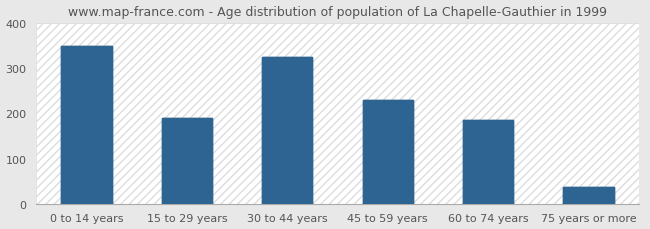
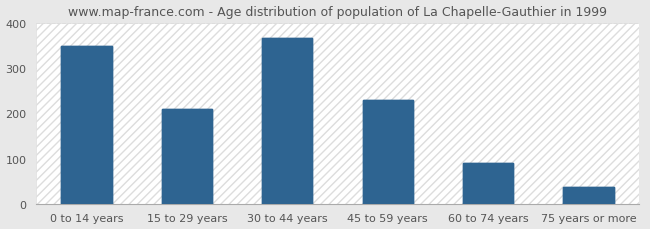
15 to 29 years: 190 -> 210
30 to 44 years: 325 -> 366
60 to 74 years: 185 -> 90
